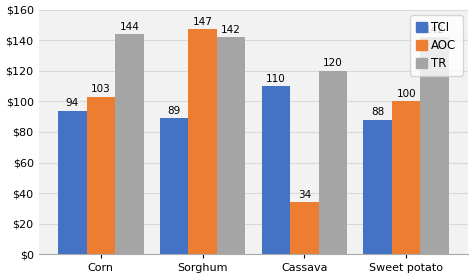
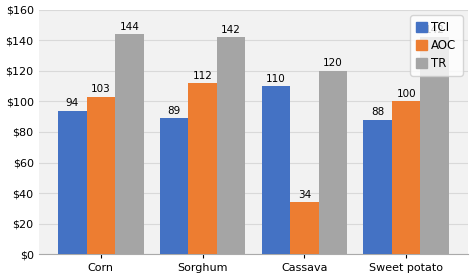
AOC/Sorghum: 147 -> 112
